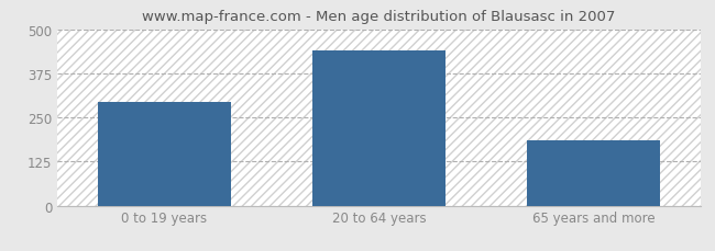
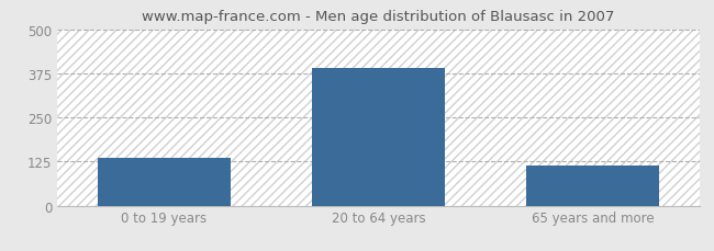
0 to 19 years: 295 -> 135
20 to 64 years: 440 -> 390
65 years and more: 185 -> 113
